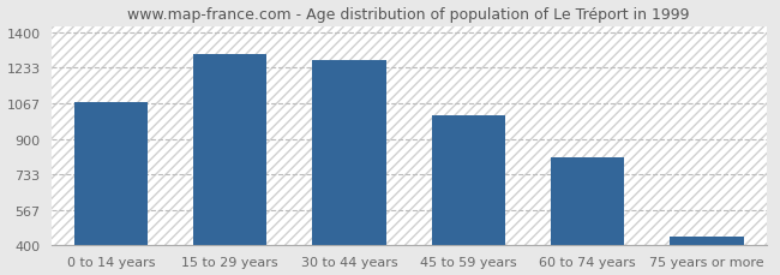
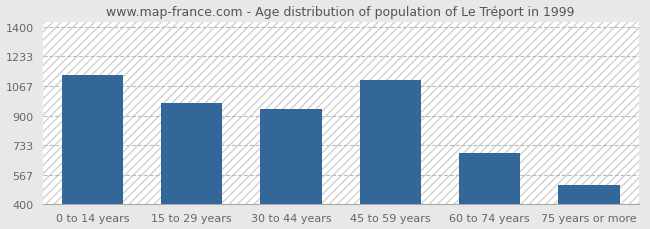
0 to 14 years: 1080 -> 1130
15 to 29 years: 1300 -> 970
30 to 44 years: 1270 -> 940
45 to 59 years: 1010 -> 1100
60 to 74 years: 810 -> 690
75 years or more: 440 -> 510
